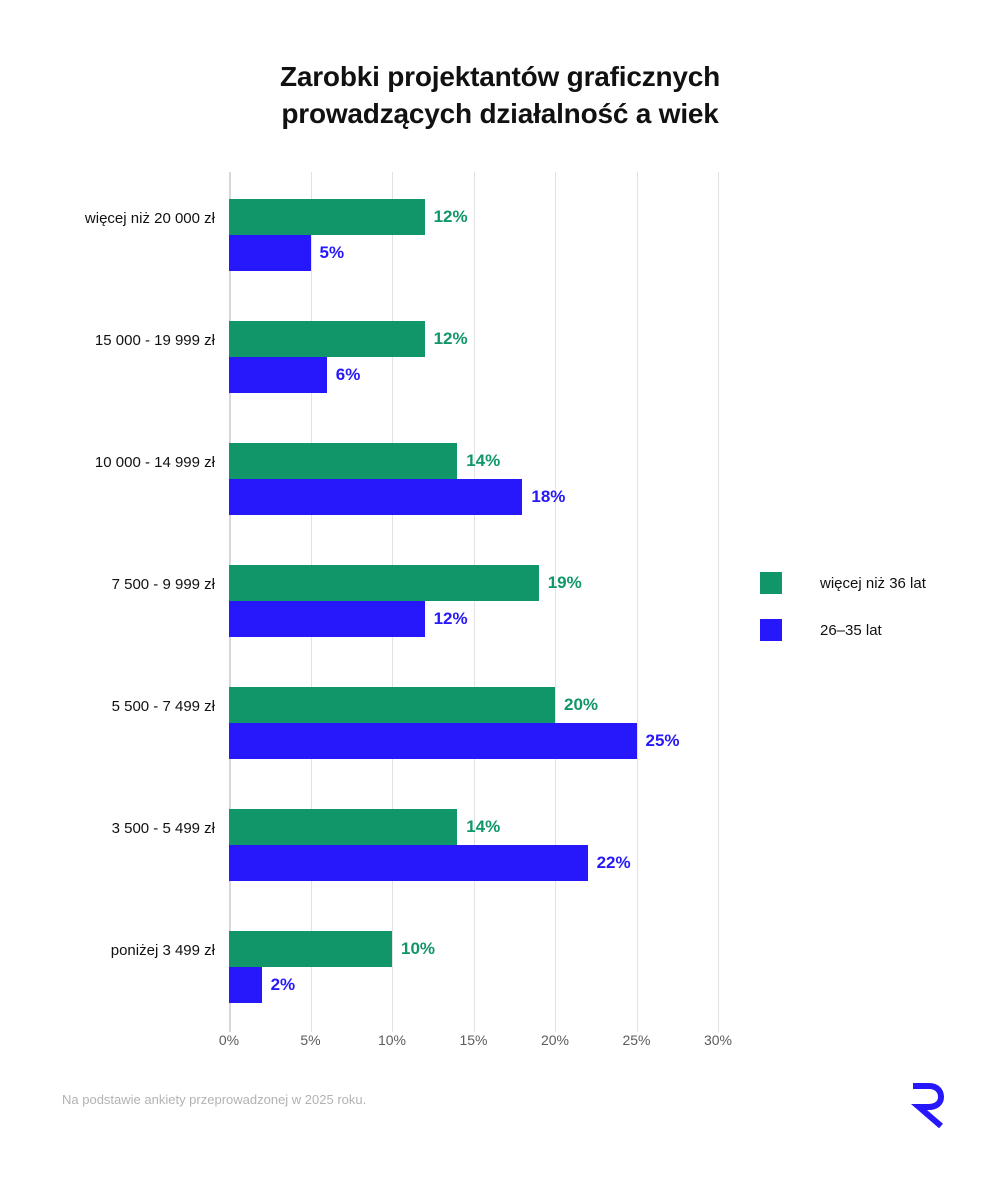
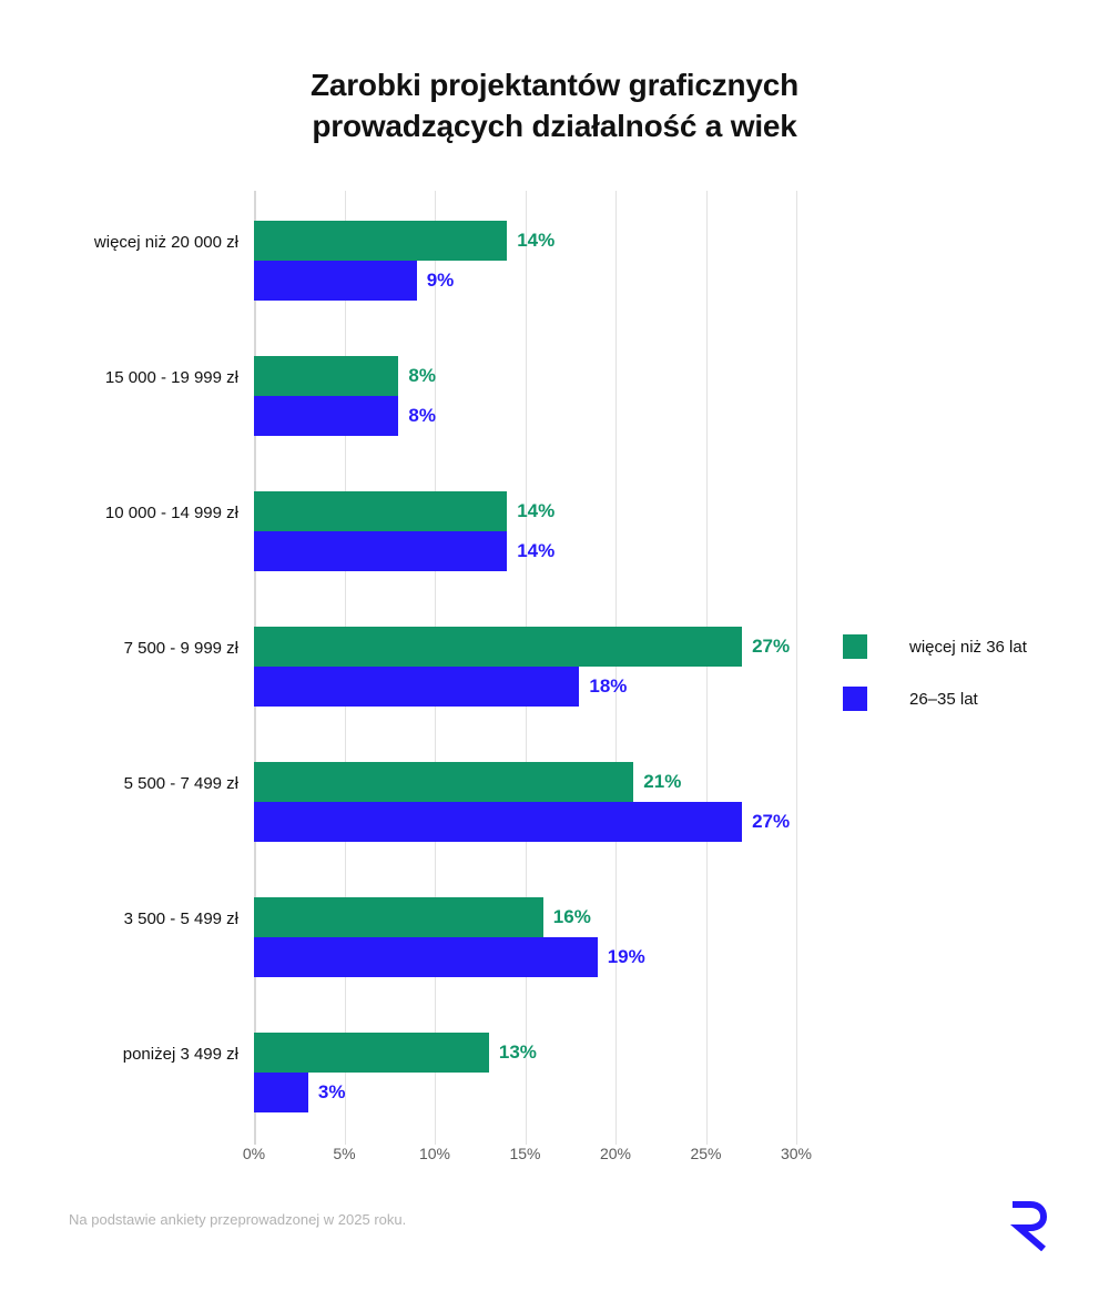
więcej niż 36 lat/więcej niż 20 000 zł: 12% -> 14%
26–35 lat/więcej niż 20 000 zł: 5% -> 9%
więcej niż 36 lat/15 000 - 19 999 zł: 12% -> 8%
26–35 lat/15 000 - 19 999 zł: 6% -> 8%
26–35 lat/10 000 - 14 999 zł: 18% -> 14%
więcej niż 36 lat/7 500 - 9 999 zł: 19% -> 27%
26–35 lat/7 500 - 9 999 zł: 12% -> 18%
więcej niż 36 lat/5 500 - 7 499 zł: 20% -> 21%
26–35 lat/5 500 - 7 499 zł: 25% -> 27%
więcej niż 36 lat/3 500 - 5 499 zł: 14% -> 16%
26–35 lat/3 500 - 5 499 zł: 22% -> 19%
więcej niż 36 lat/poniżej 3 499 zł: 10% -> 13%
26–35 lat/poniżej 3 499 zł: 2% -> 3%
